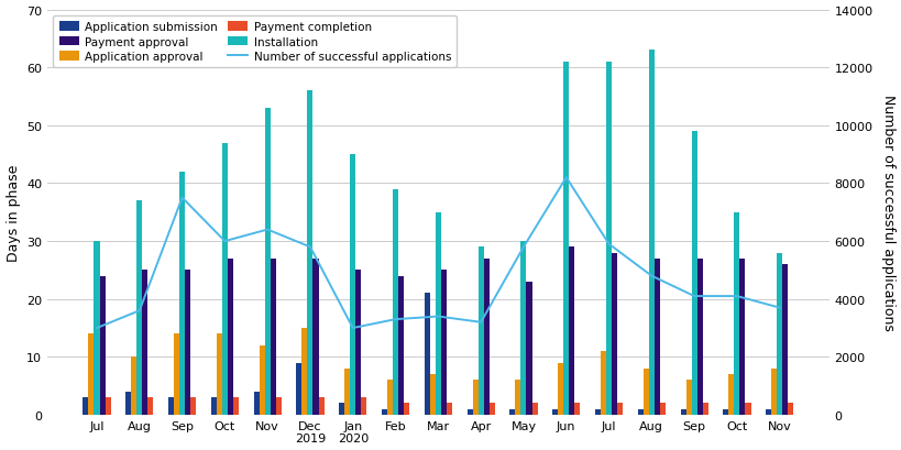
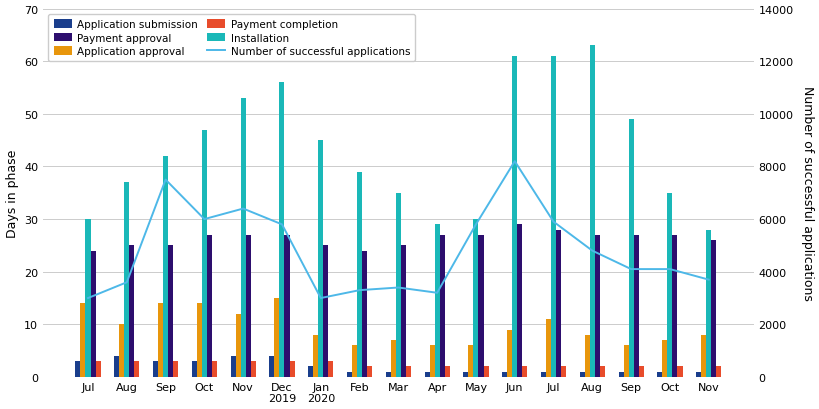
Application submission/Dec 2019: 9 -> 4
Application submission/Mar: 21 -> 1
Payment approval/May: 23 -> 27
